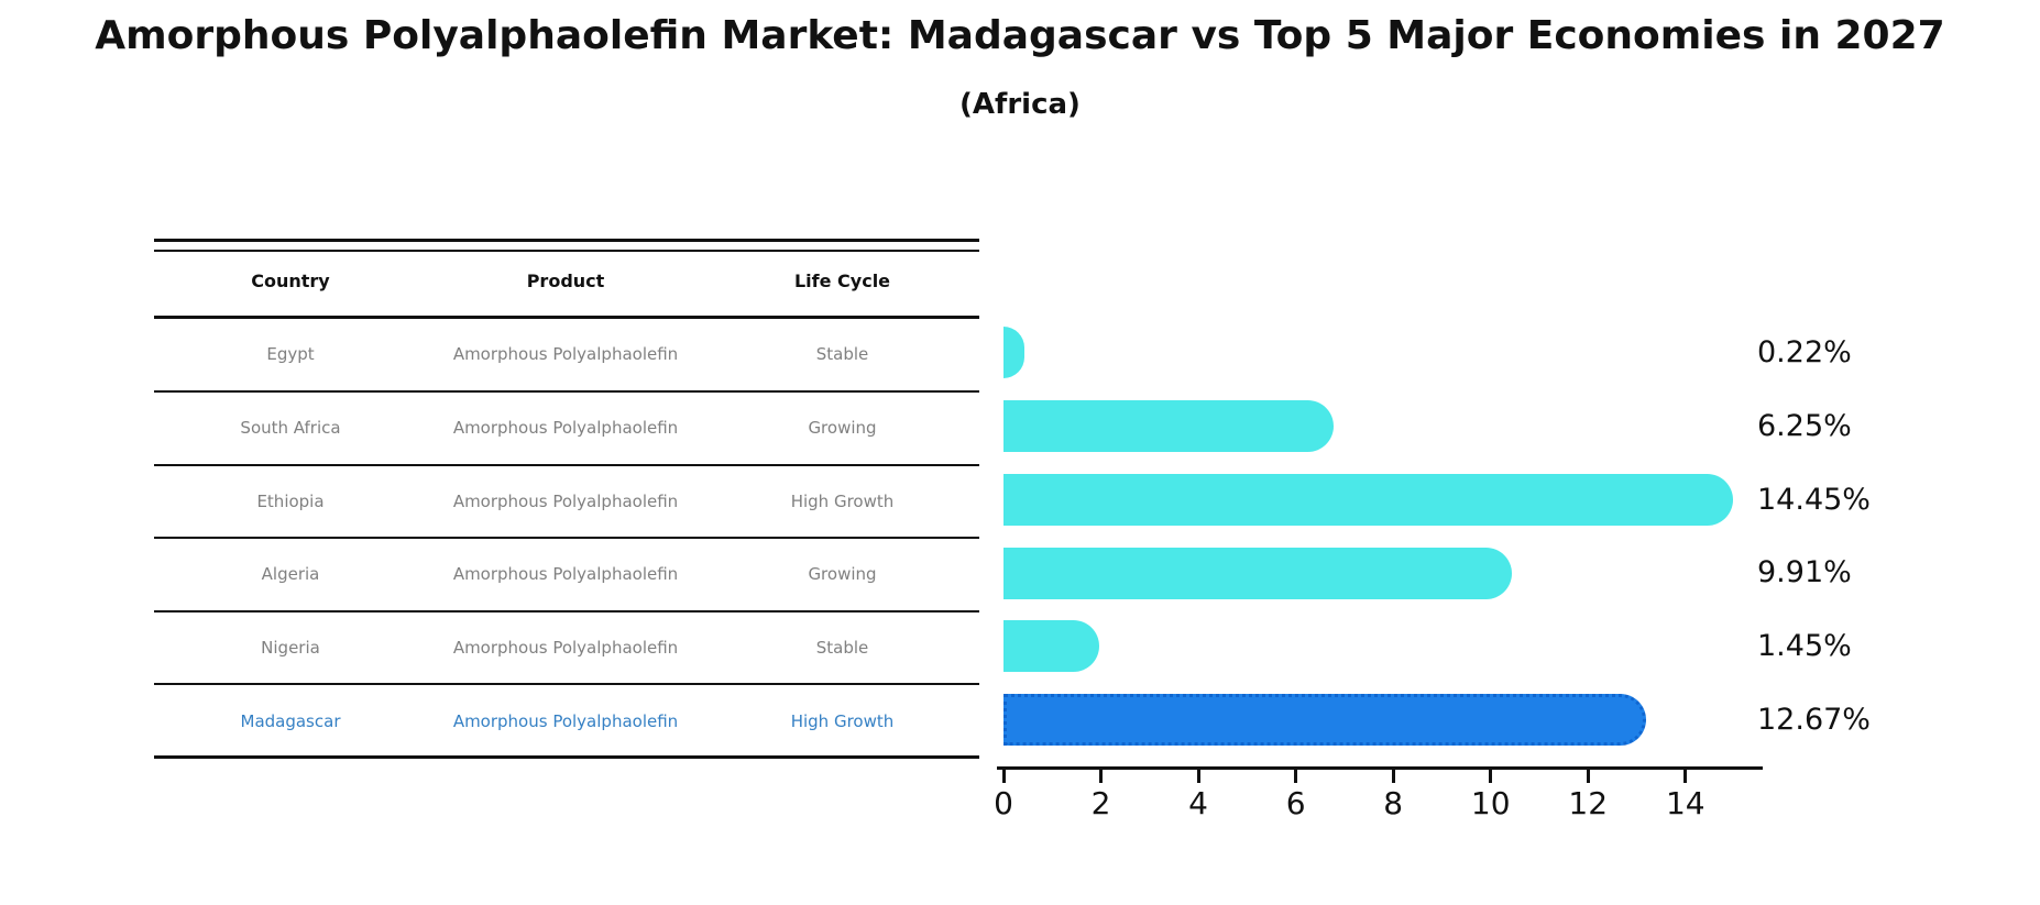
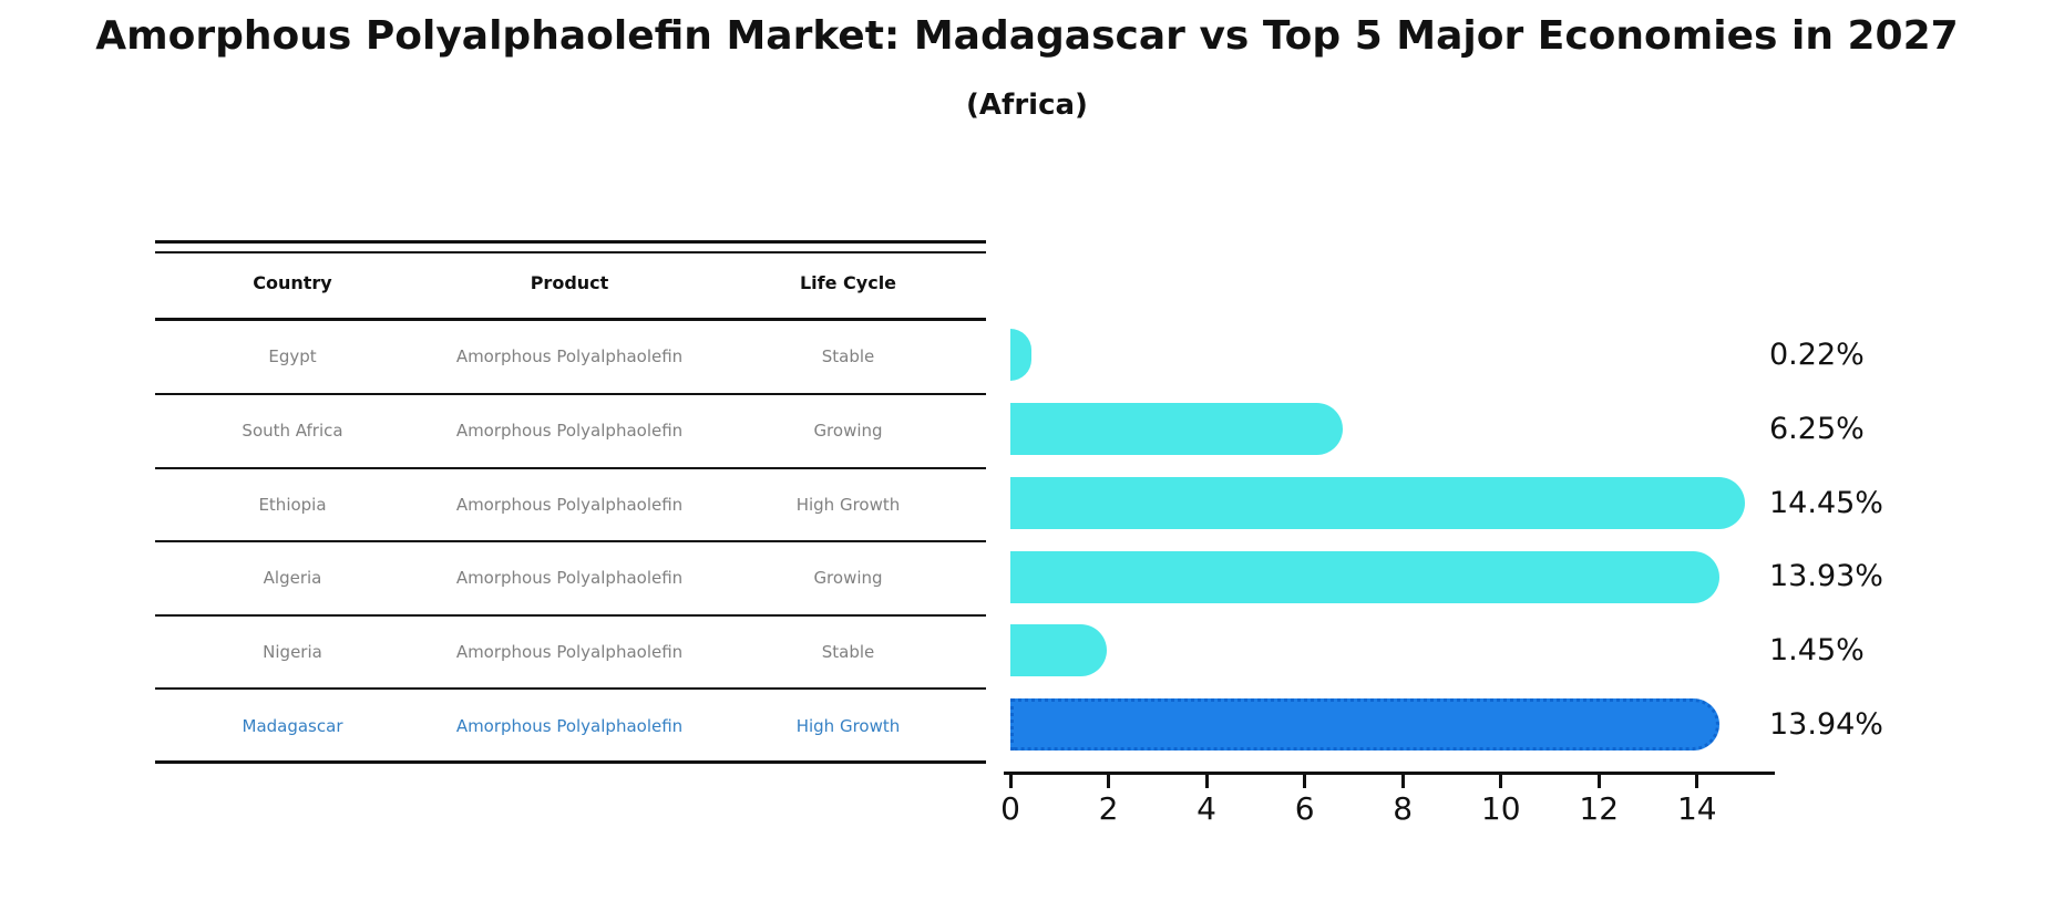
Algeria: 9.91% -> 13.93%
Madagascar: 12.67% -> 13.94%
